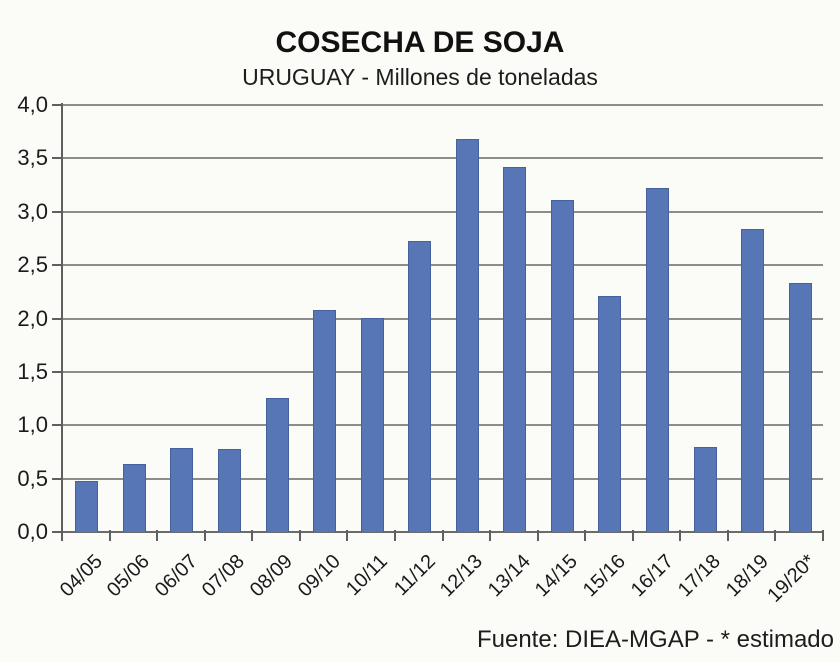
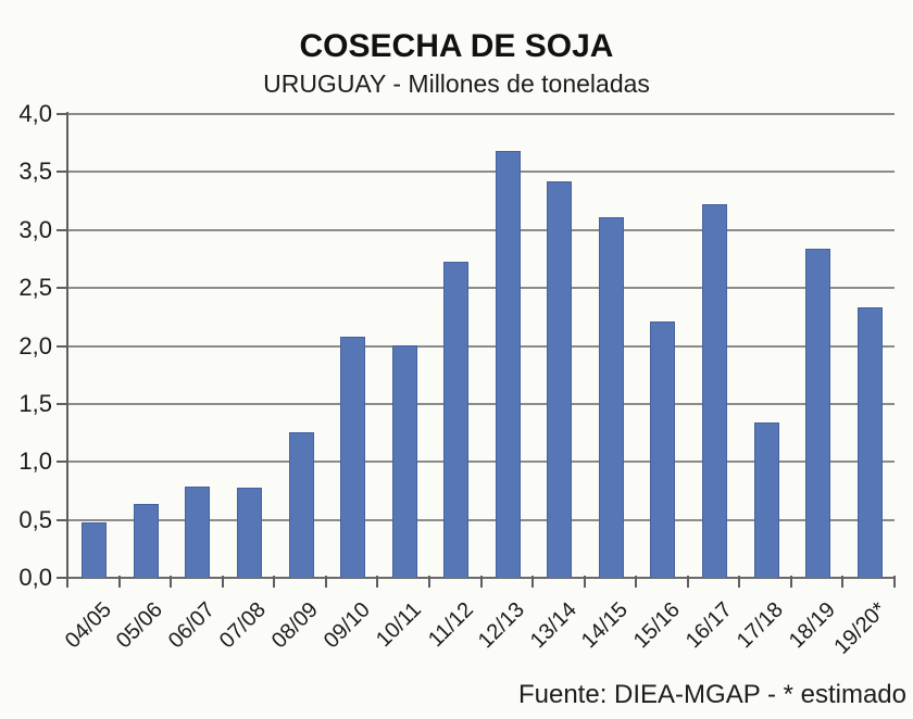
17/18: 0,79 -> 1,33
